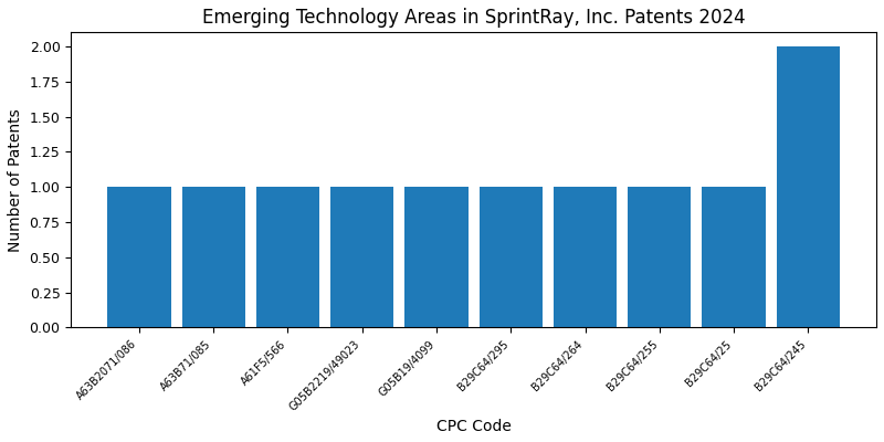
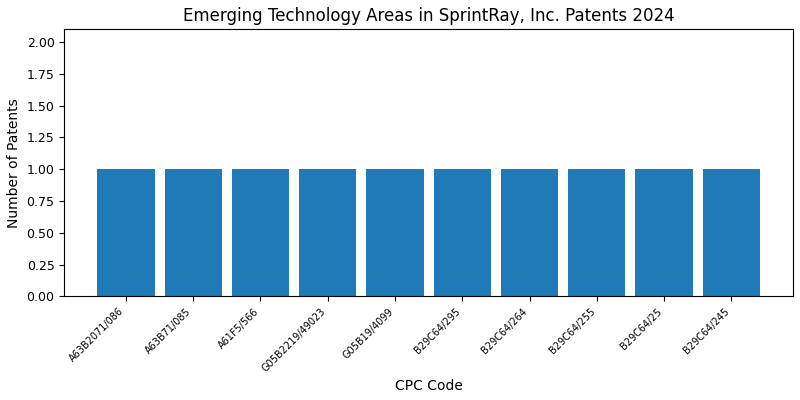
B29C64/245: 2 -> 1
